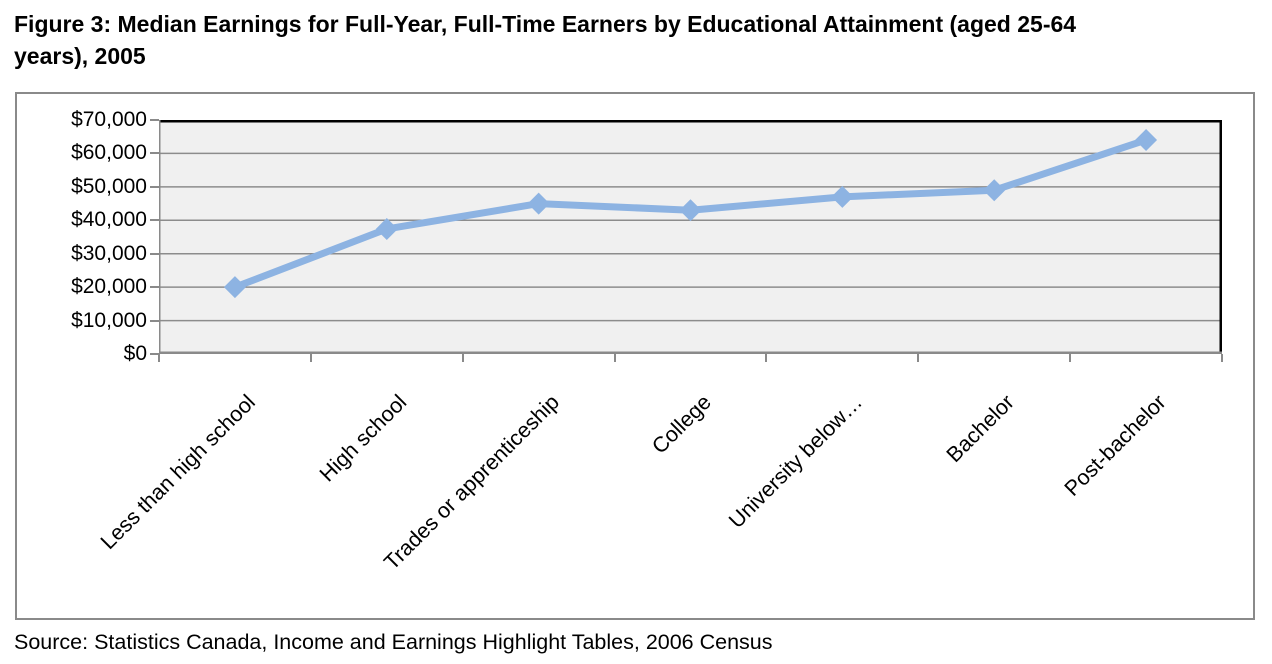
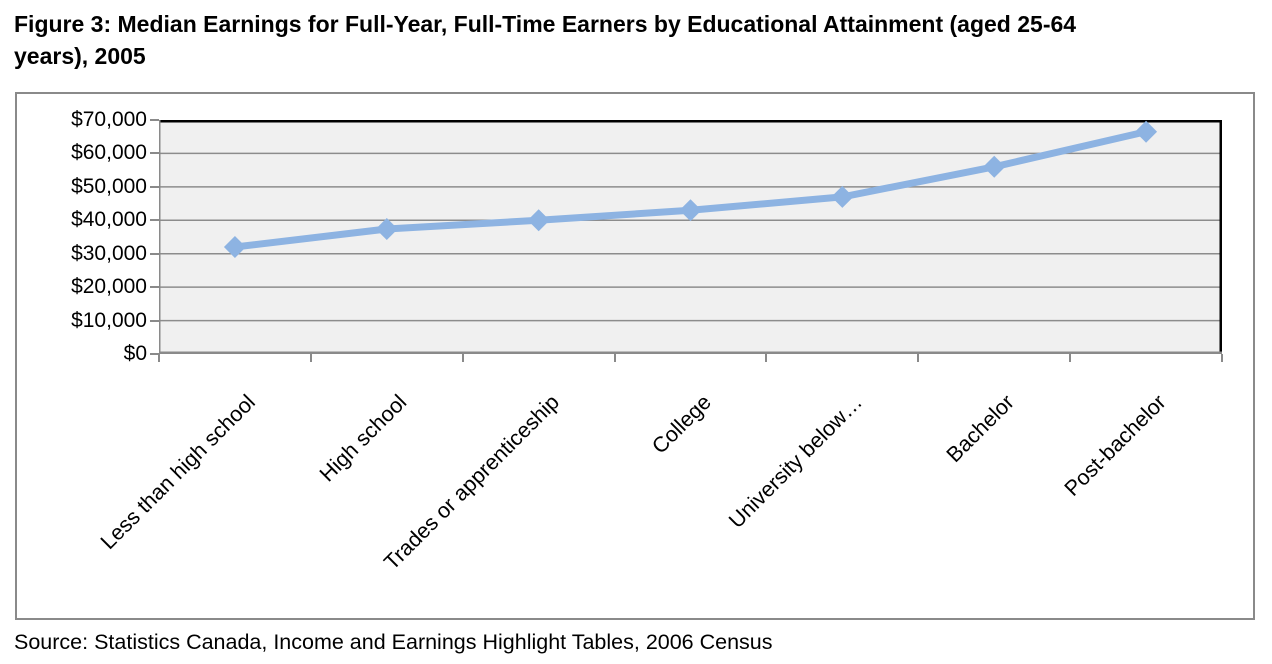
Less than high school: $20000 -> $32000
Trades or apprenticeship: $45000 -> $40000
Bachelor: $49000 -> $56000
Post-bachelor: $64000 -> $66000
